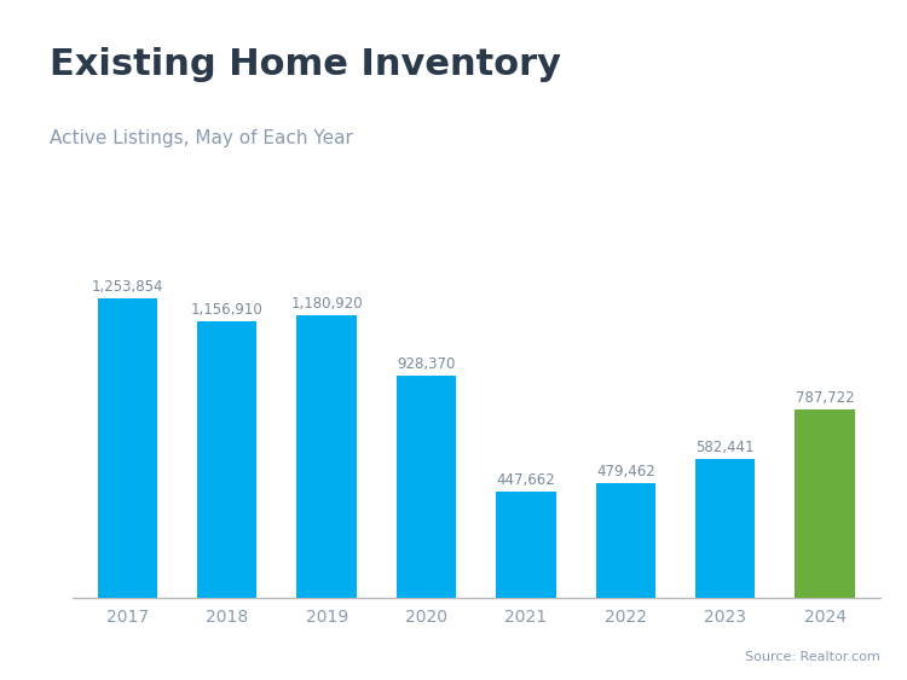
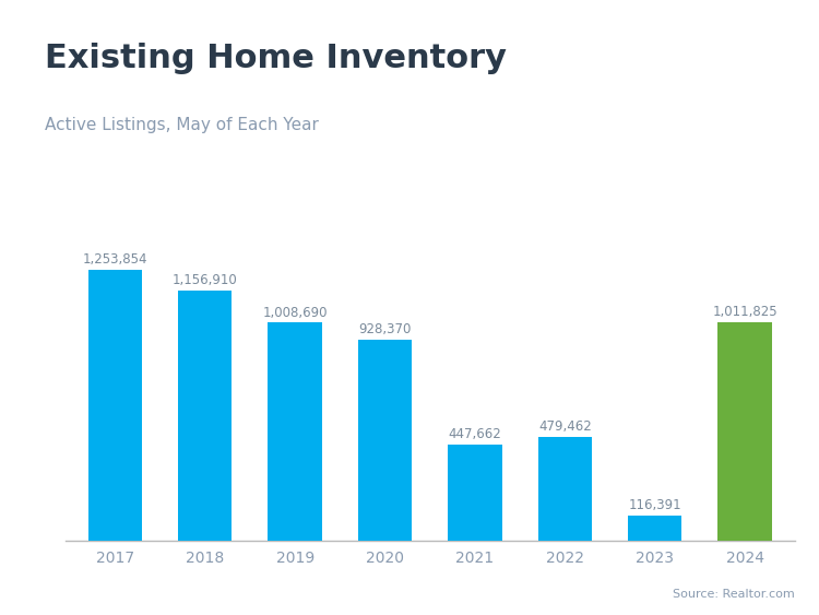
2019: 1,180,920 -> 1,008,690
2023: 582,441 -> 116,391
2024: 787,722 -> 1,011,825
